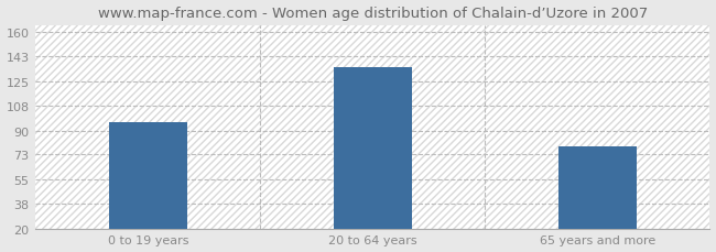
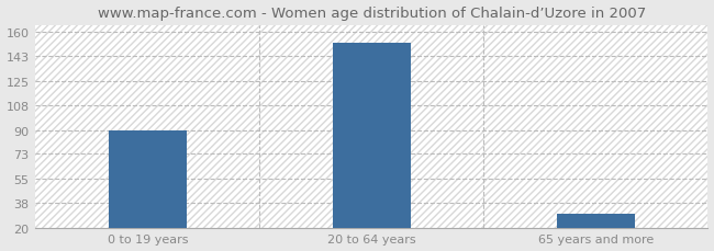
0 to 19 years: 96 -> 90
20 to 64 years: 135 -> 152
65 years and more: 79 -> 30
